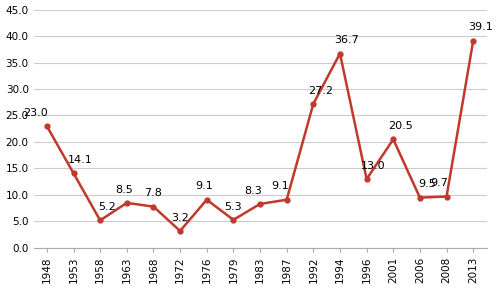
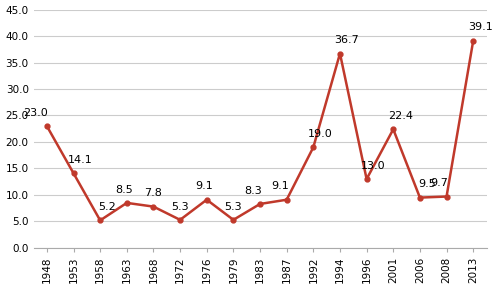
1972: 3.2 -> 5.3
1992: 27.2 -> 19.0
2001: 20.5 -> 22.4
